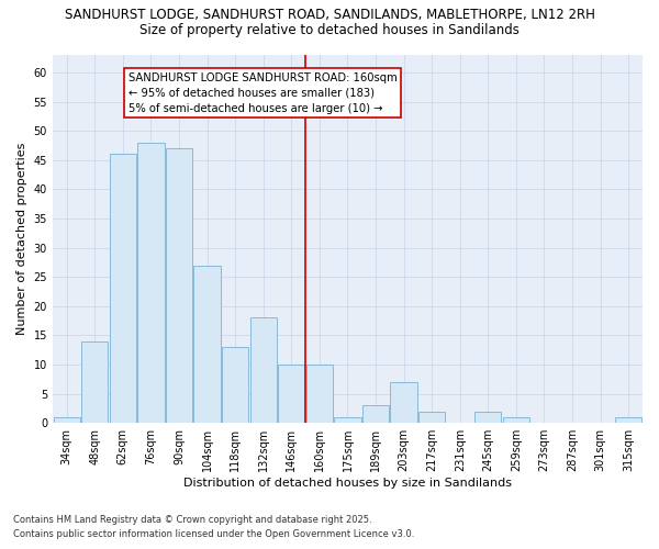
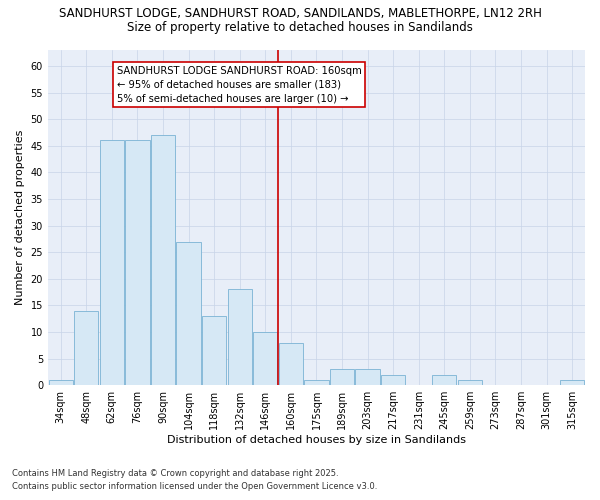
76sqm: 48 -> 46
160sqm: 10 -> 8
203sqm: 7 -> 3
